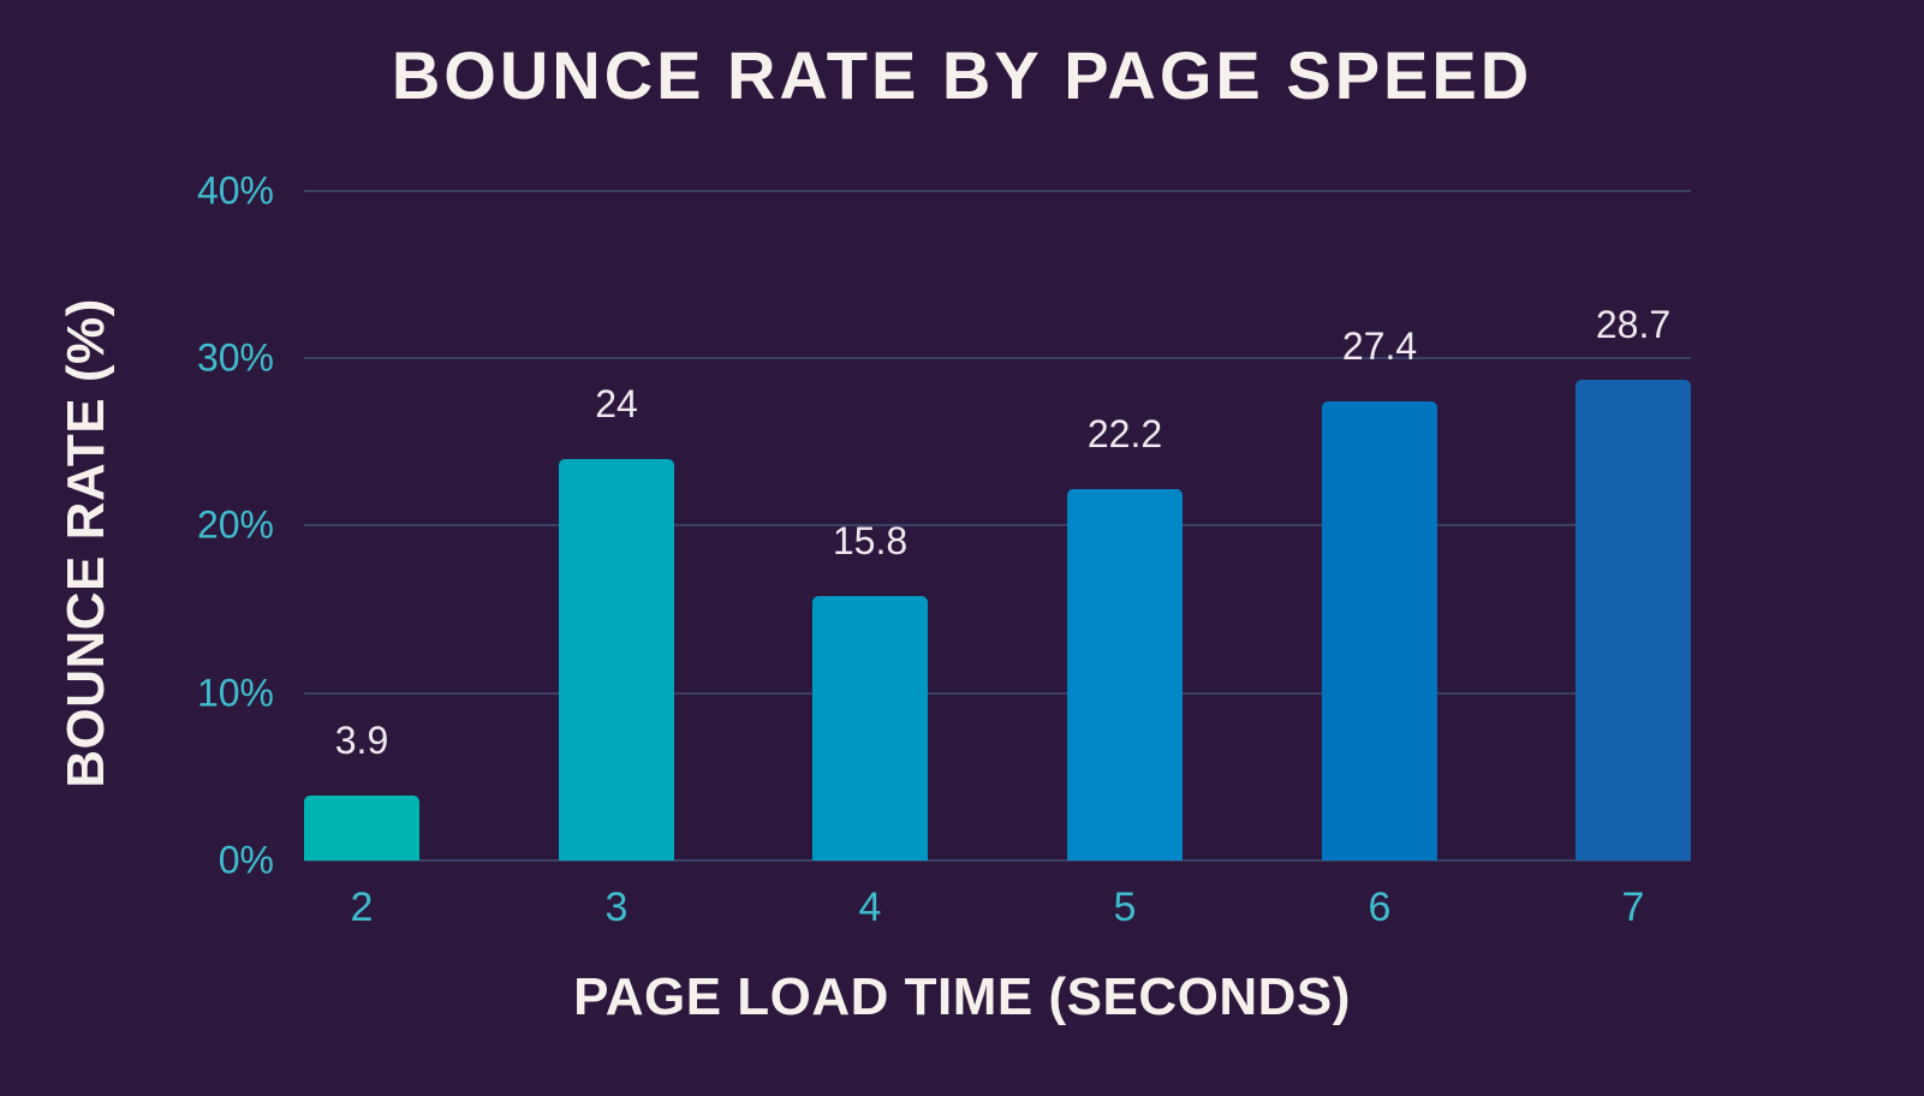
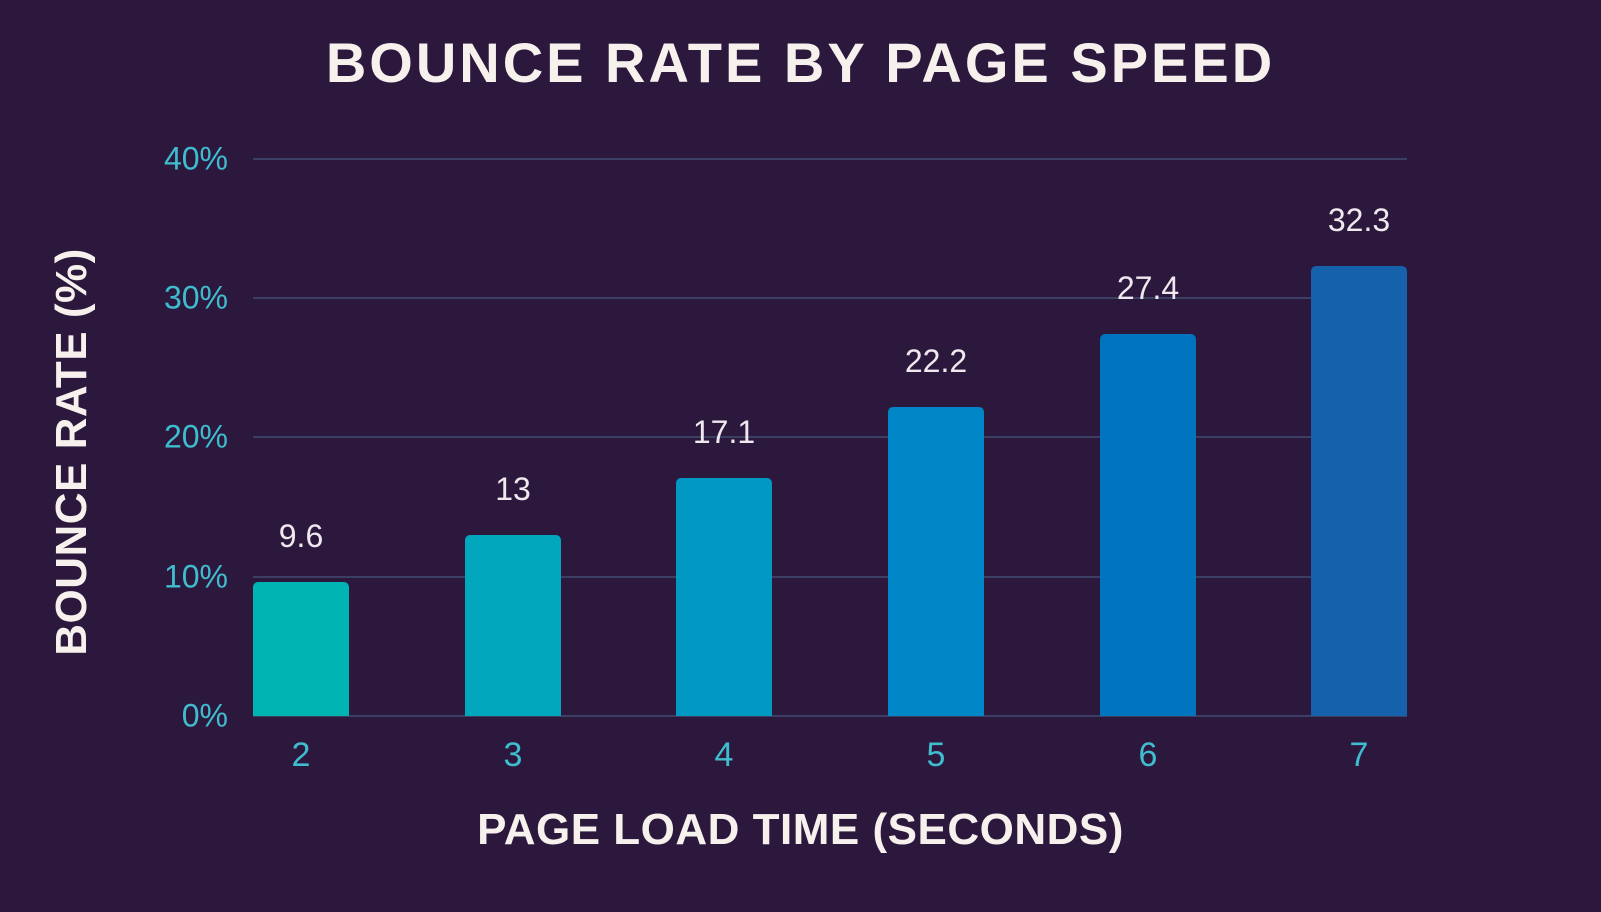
2: 3.9 -> 9.6
3: 24 -> 13
4: 15.8 -> 17.1
7: 28.7 -> 32.3
